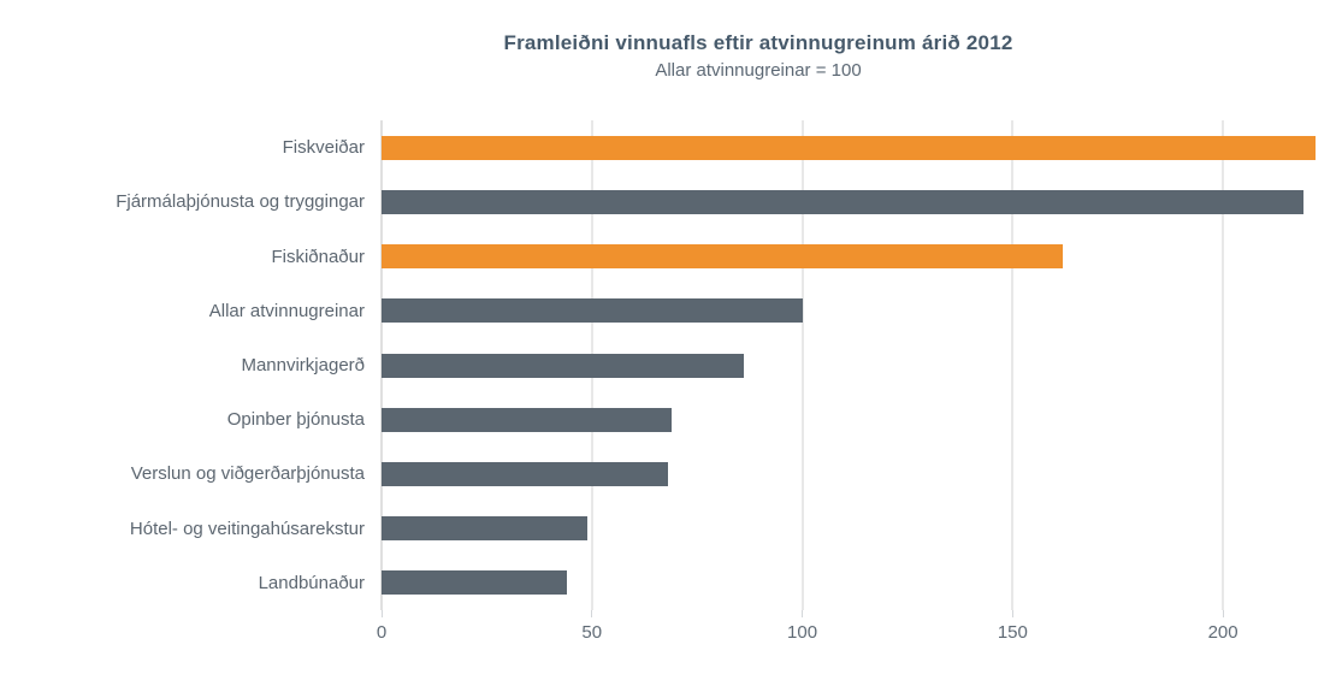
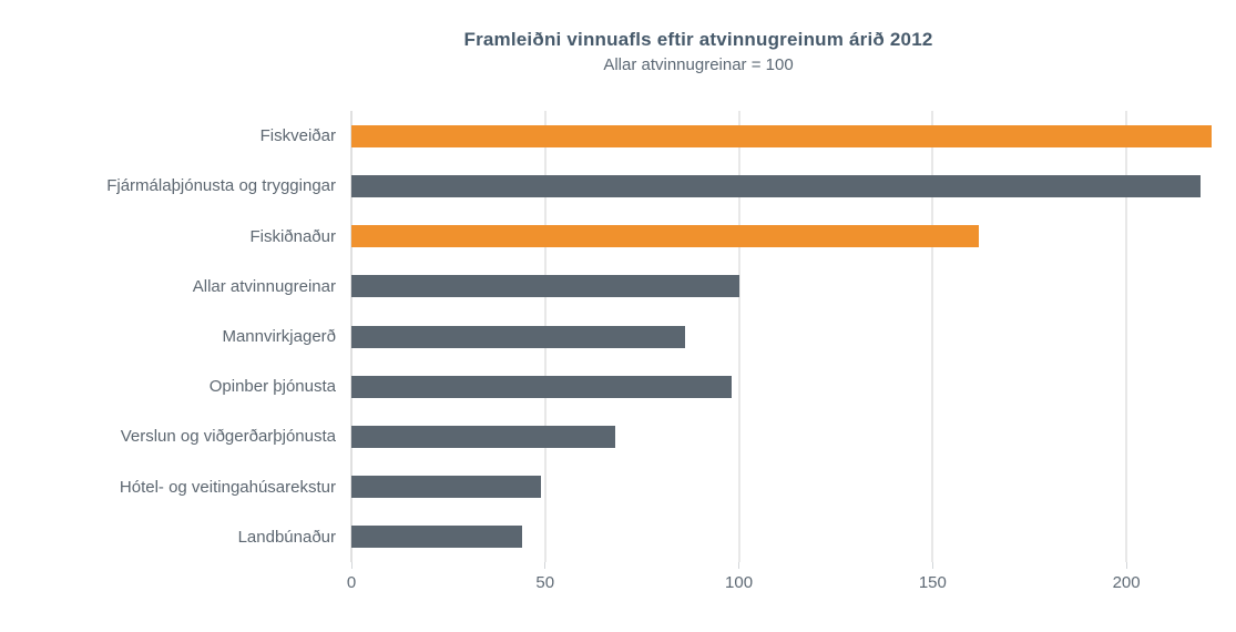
Opinber þjónusta: 69 -> 98
